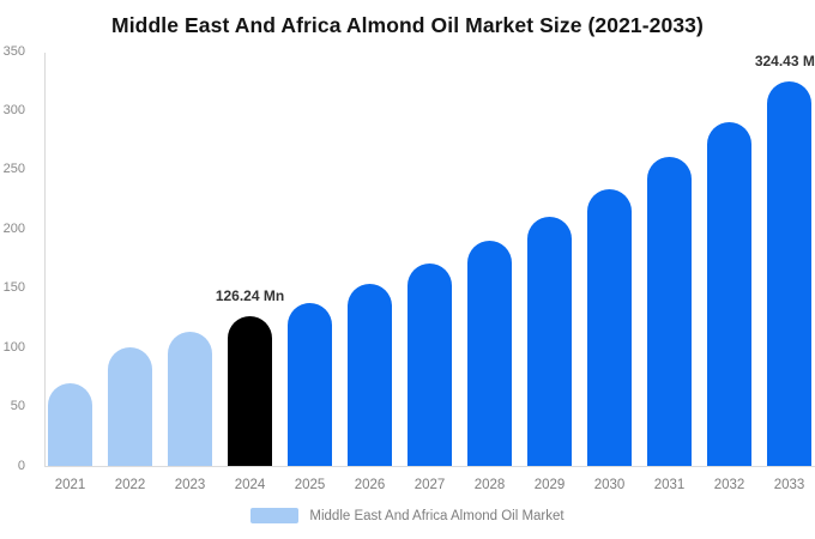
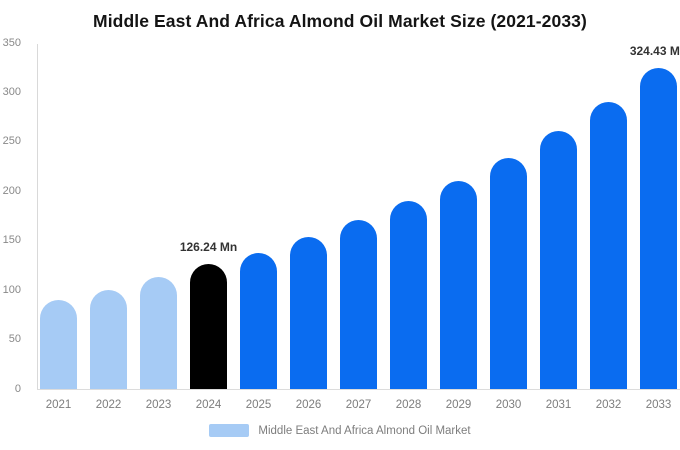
2021: 70 -> 90
